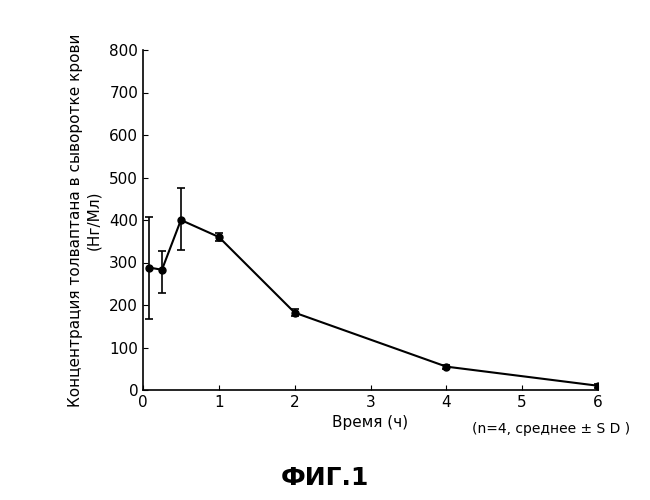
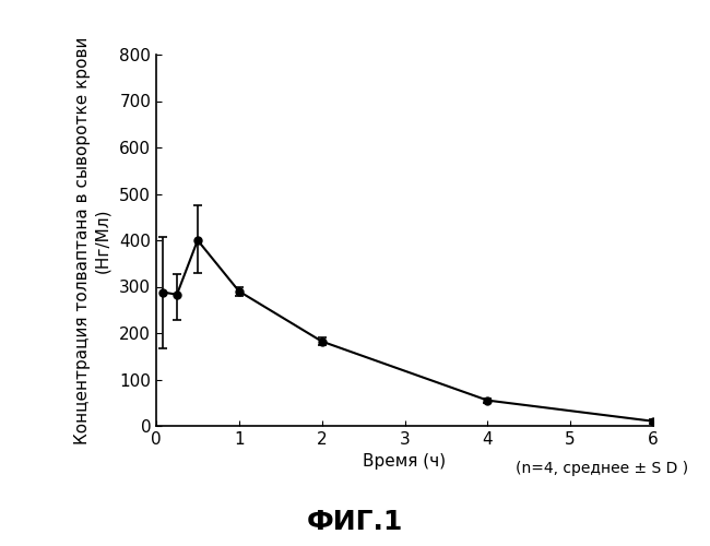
1: 360 -> 290
